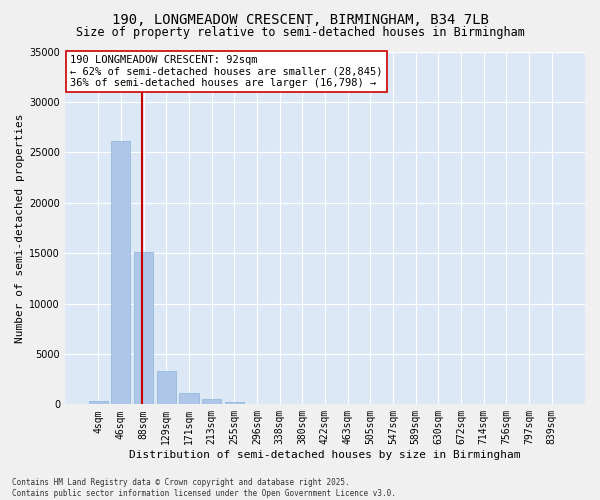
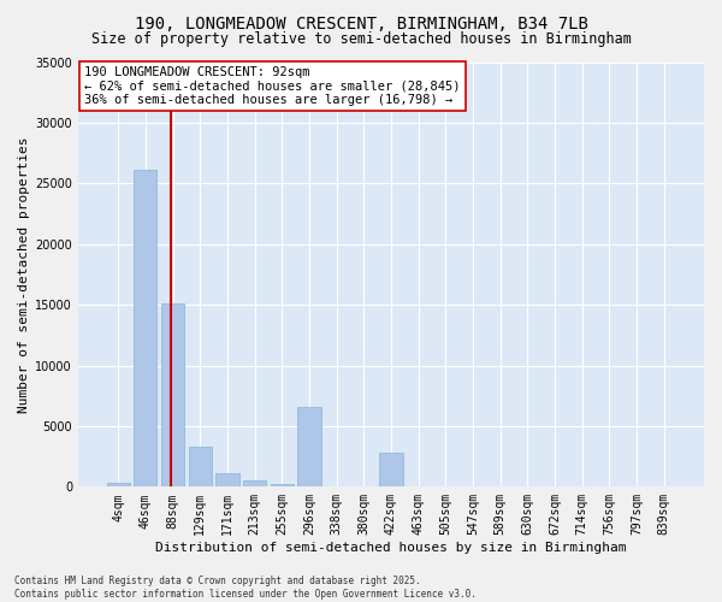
296sqm: 100 -> 6600
422sqm: 0 -> 2800
